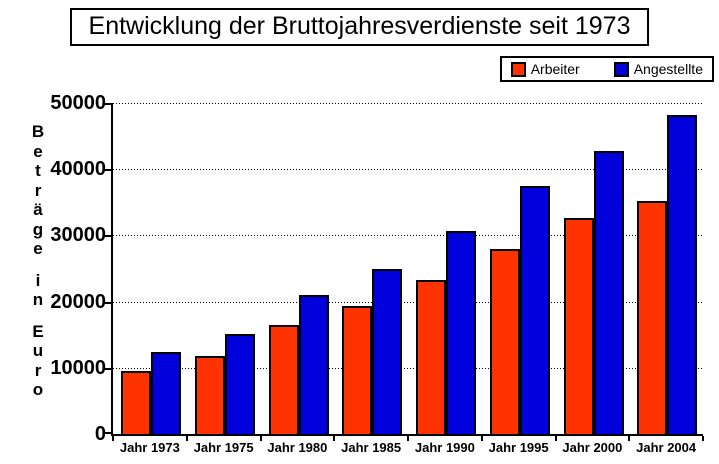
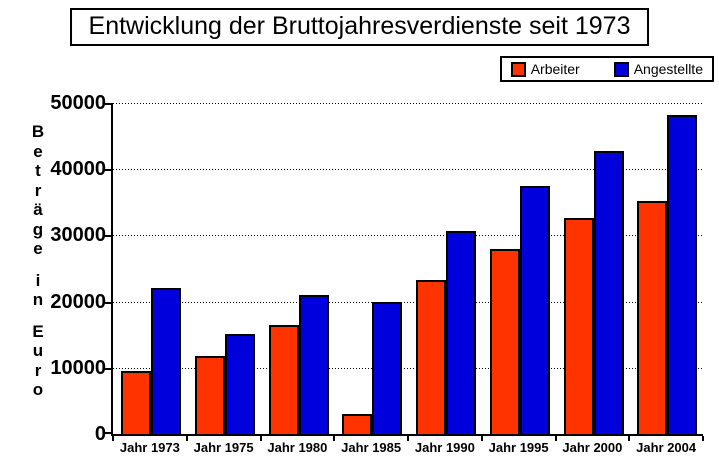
Angestellte/Jahr 1973: 12000 -> 22000
Arbeiter/Jahr 1985: 19000 -> 3000
Angestellte/Jahr 1985: 25000 -> 20000
